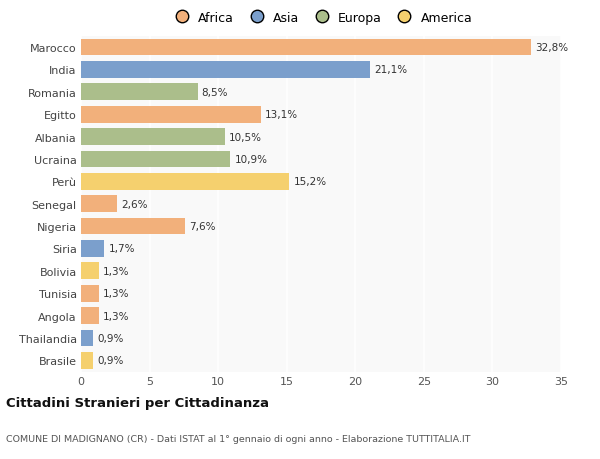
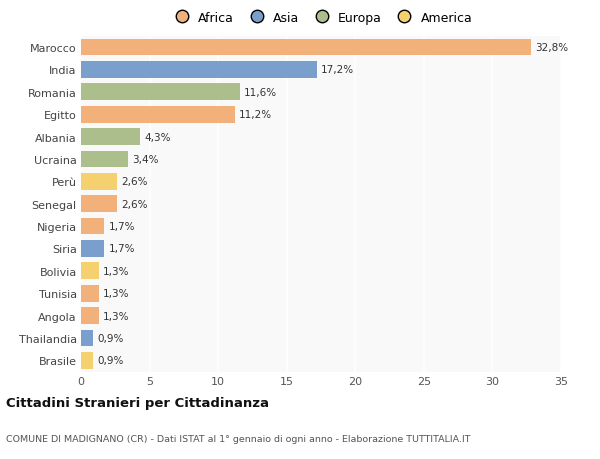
India: 21,1% -> 17,2%
Romania: 8,5% -> 11,6%
Egitto: 13,1% -> 11,2%
Albania: 10,5% -> 4,3%
Ucraina: 10,9% -> 3,4%
Perù: 15,2% -> 2,6%
Nigeria: 7,6% -> 1,7%
